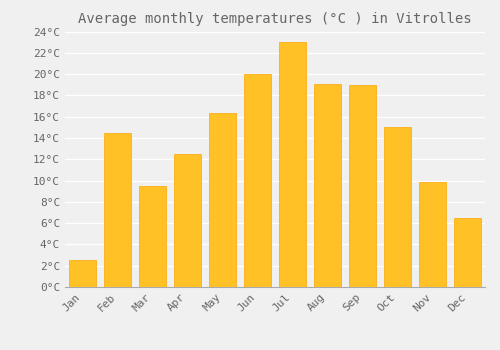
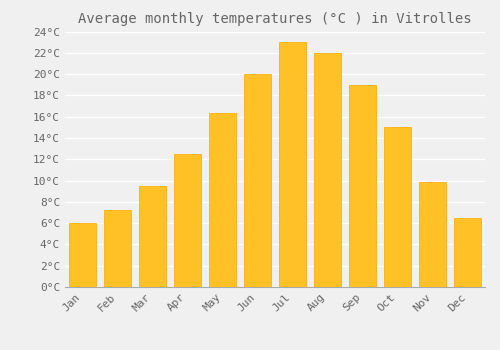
Jan: 2.5°C -> 6.0°C
Feb: 14.5°C -> 7.2°C
Aug: 19.1°C -> 22.0°C
